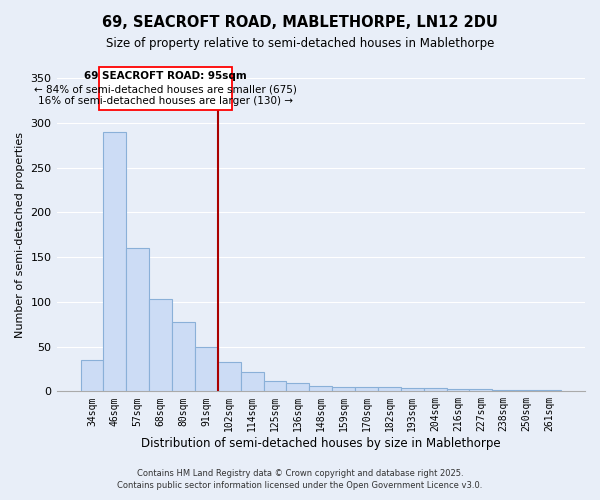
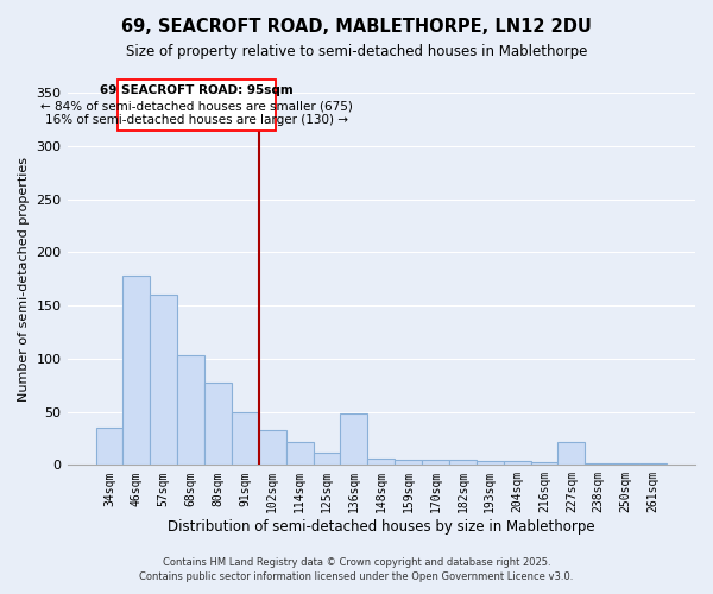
46sqm: 290 -> 178
136sqm: 9 -> 48
227sqm: 3 -> 22
